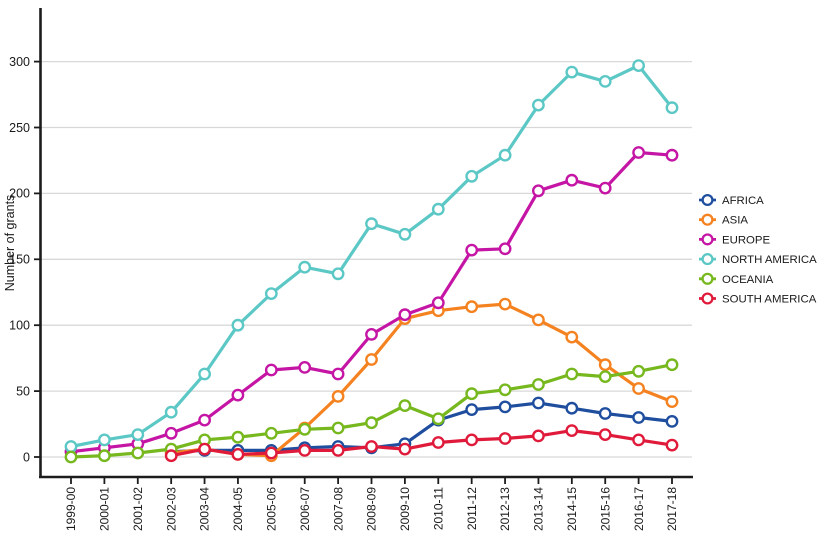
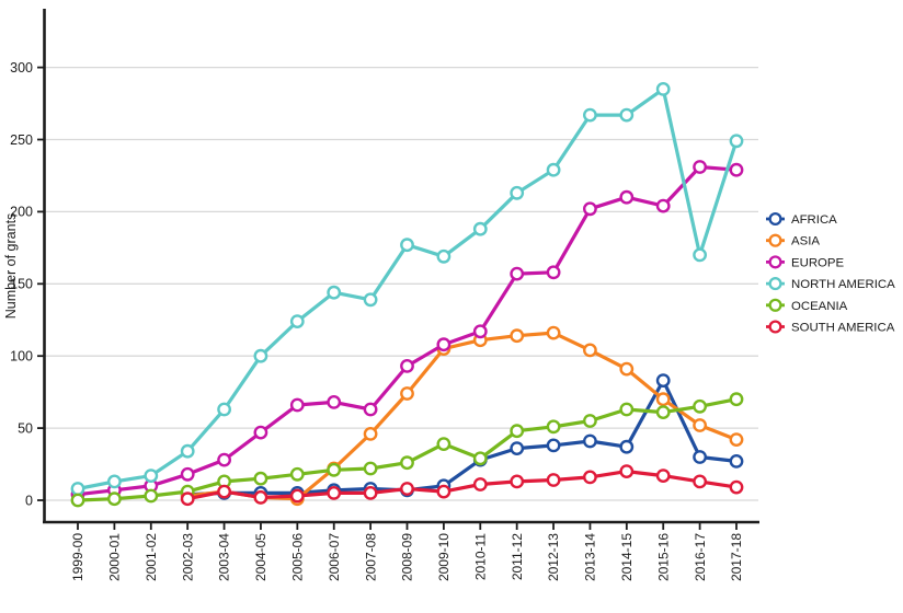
NORTH AMERICA/2014-15: 292 -> 267
AFRICA/2015-16: 33 -> 83
NORTH AMERICA/2016-17: 297 -> 170
NORTH AMERICA/2017-18: 265 -> 249
